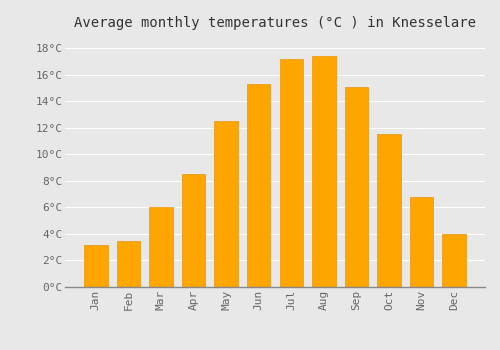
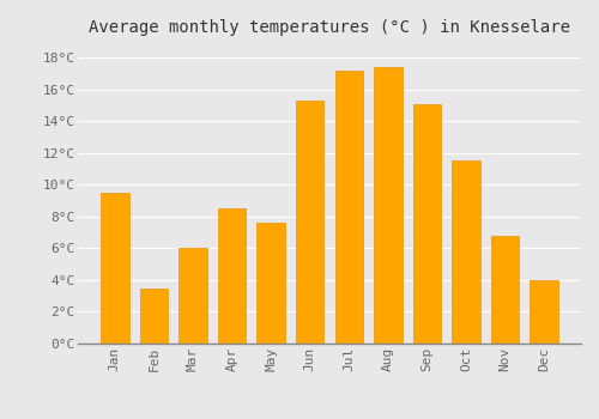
Jan: 3.2°C -> 9.5°C
May: 12.5°C -> 7.6°C
